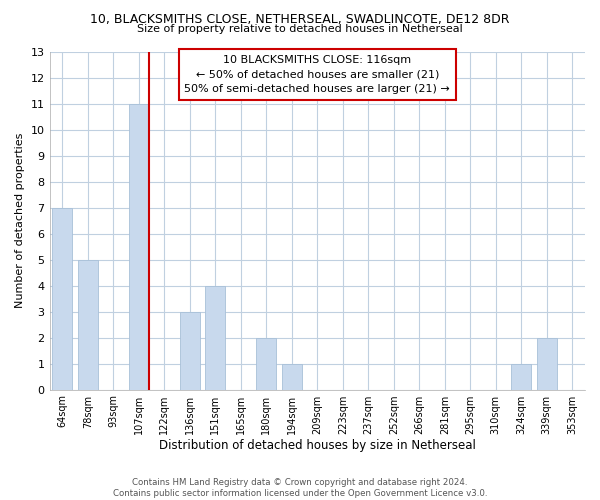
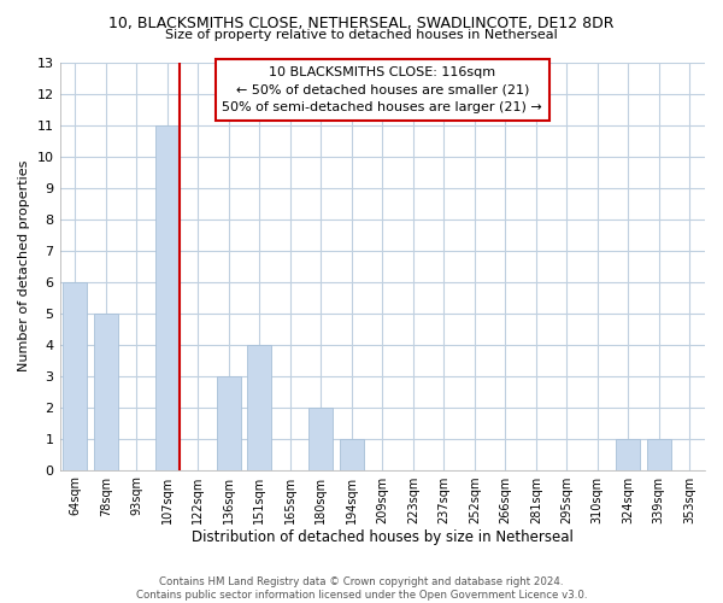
64sqm: 7 -> 6
339sqm: 2 -> 1
